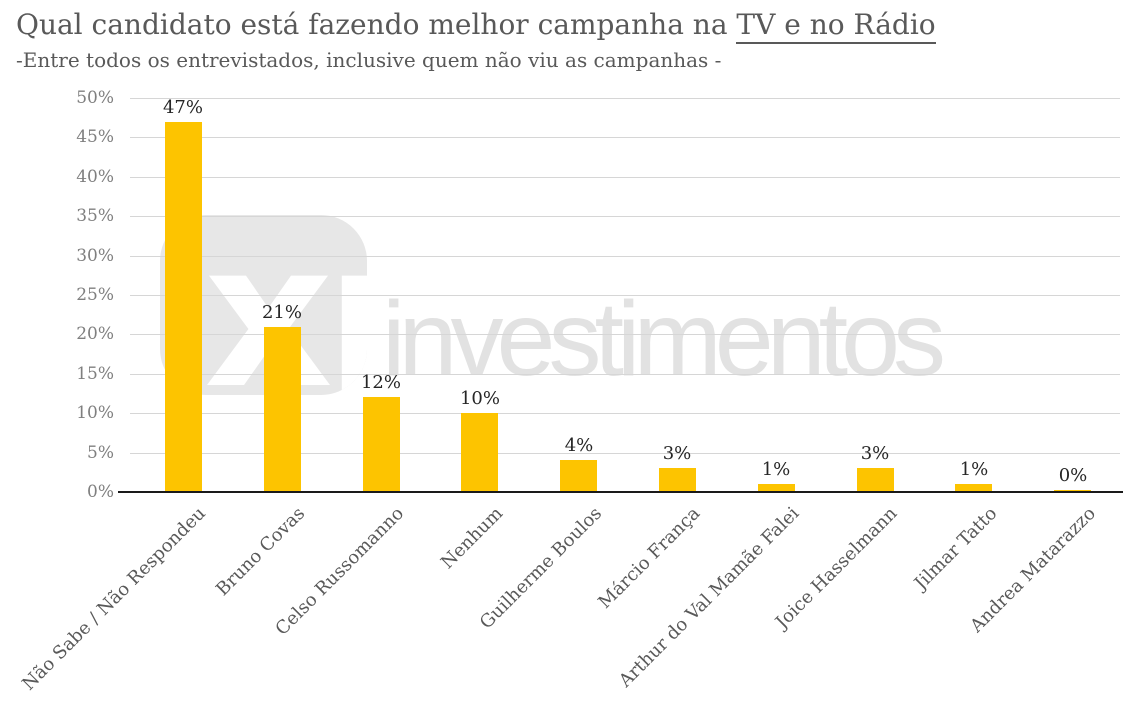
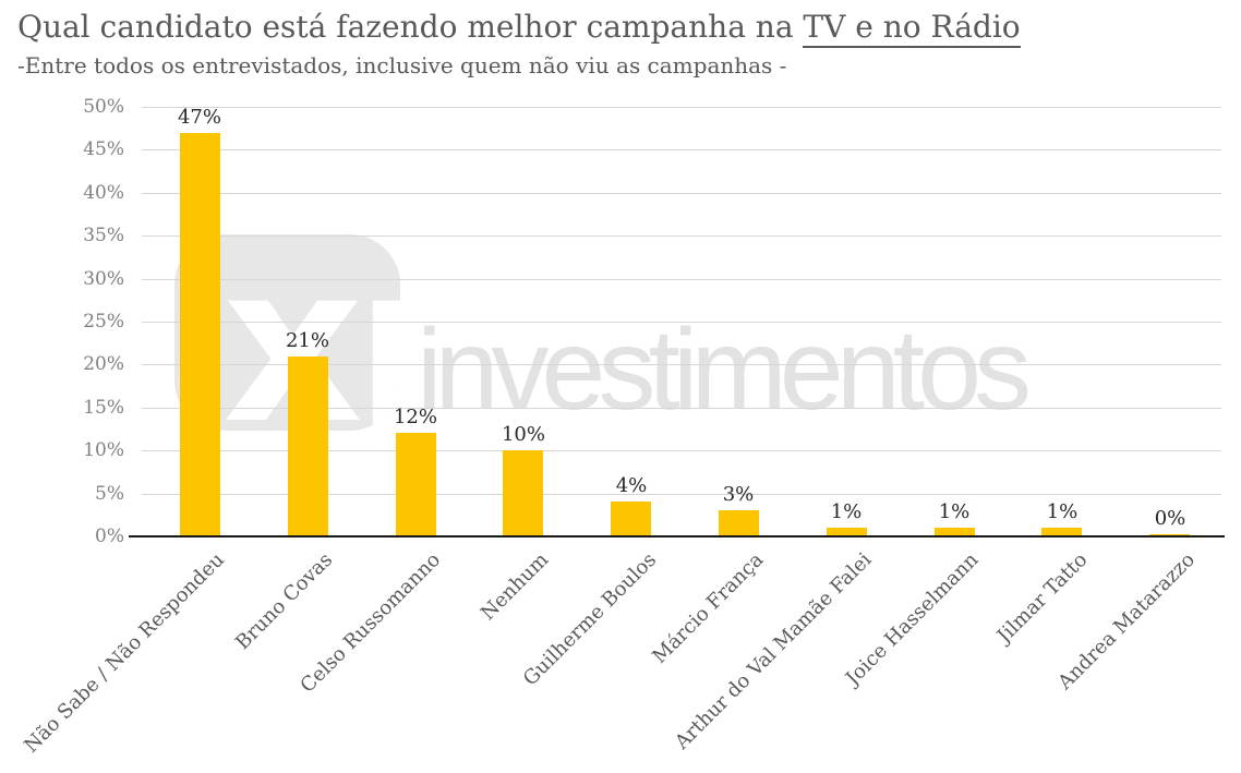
Joice Hasselmann: 3% -> 1%
